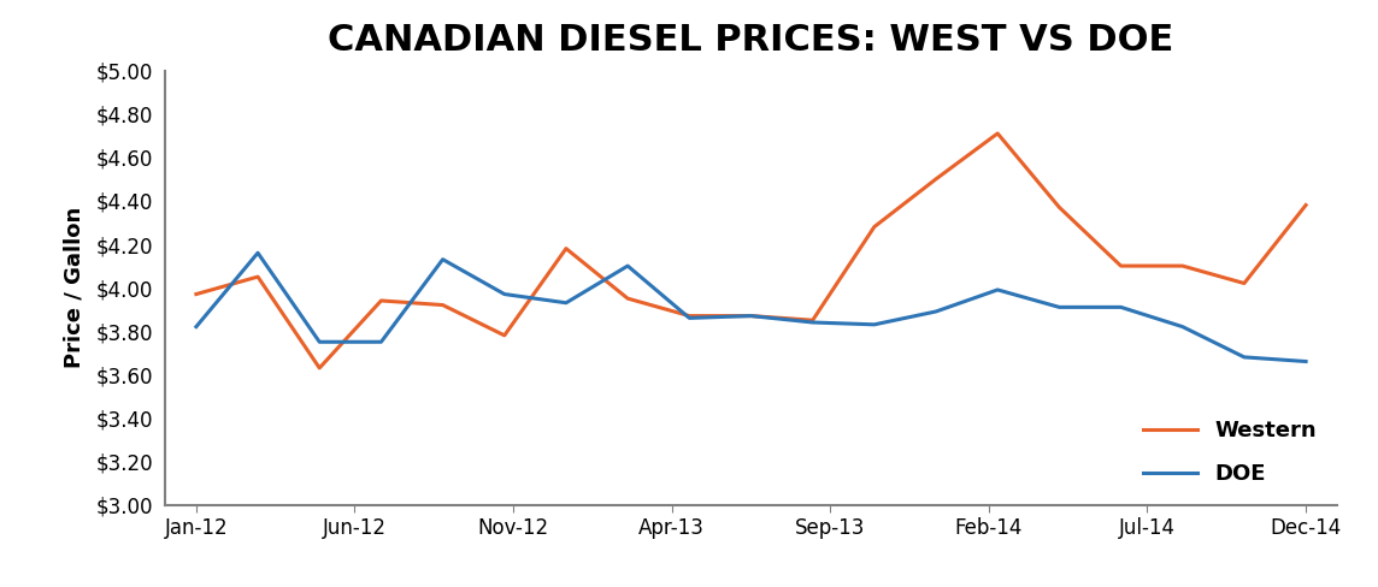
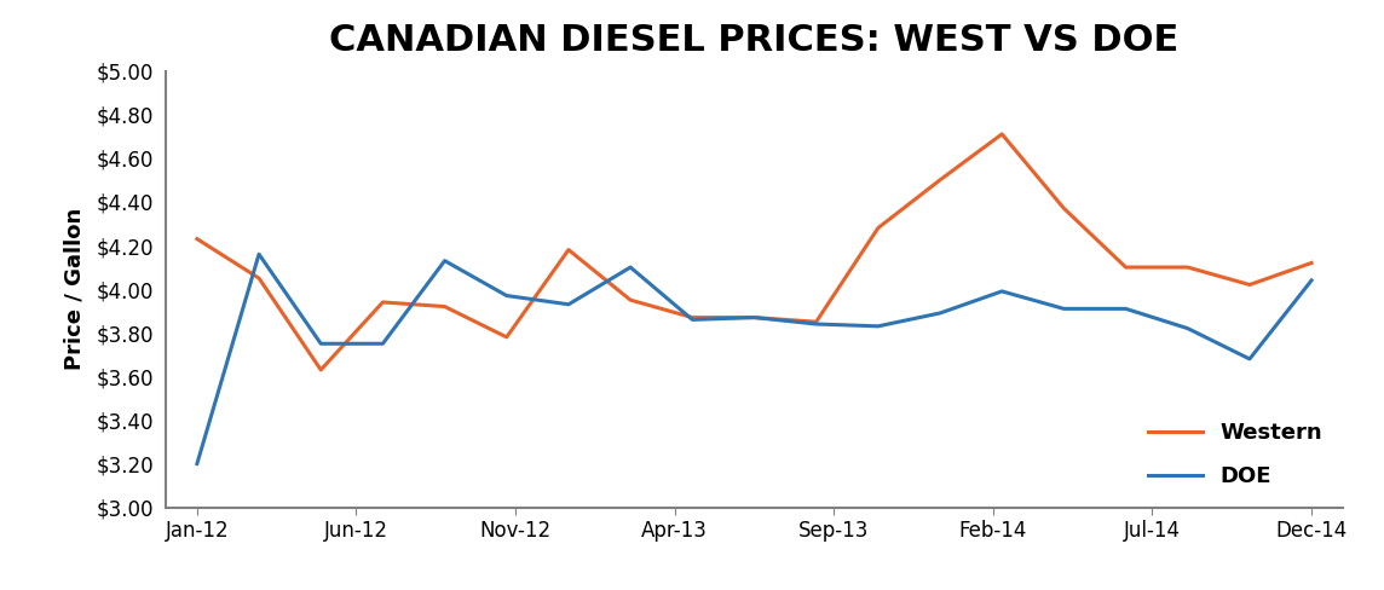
Western/Jan-12: $3.97 -> $4.23
DOE/Jan-12: $3.82 -> $3.20
Western/Dec-14: $4.38 -> $4.12
DOE/Dec-14: $3.66 -> $4.04
